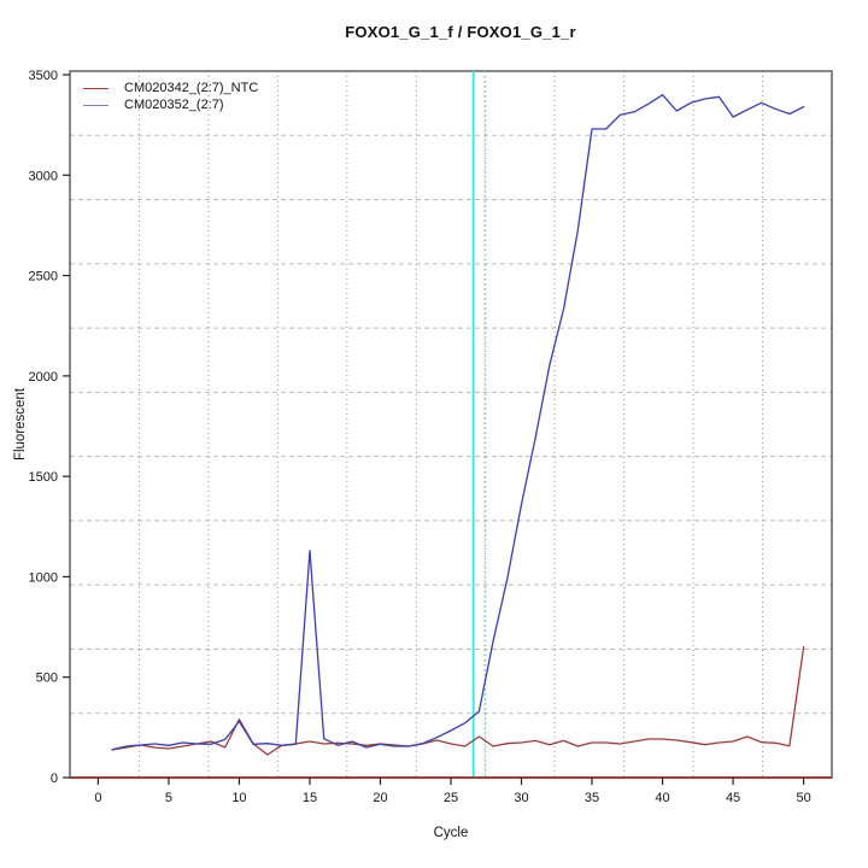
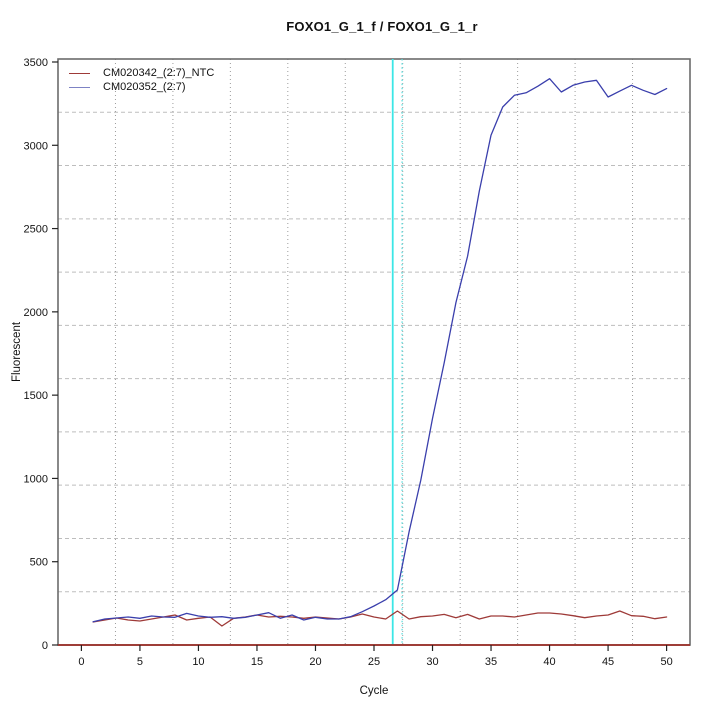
CM020342_(2:7)_NTC/10: 290 -> 160
CM020352_(2:7)/10: 280 -> 170
CM020352_(2:7)/15: 1130 -> 180
CM020352_(2:7)/35: 3230 -> 3060
CM020342_(2:7)_NTC/50: 650 -> 170
